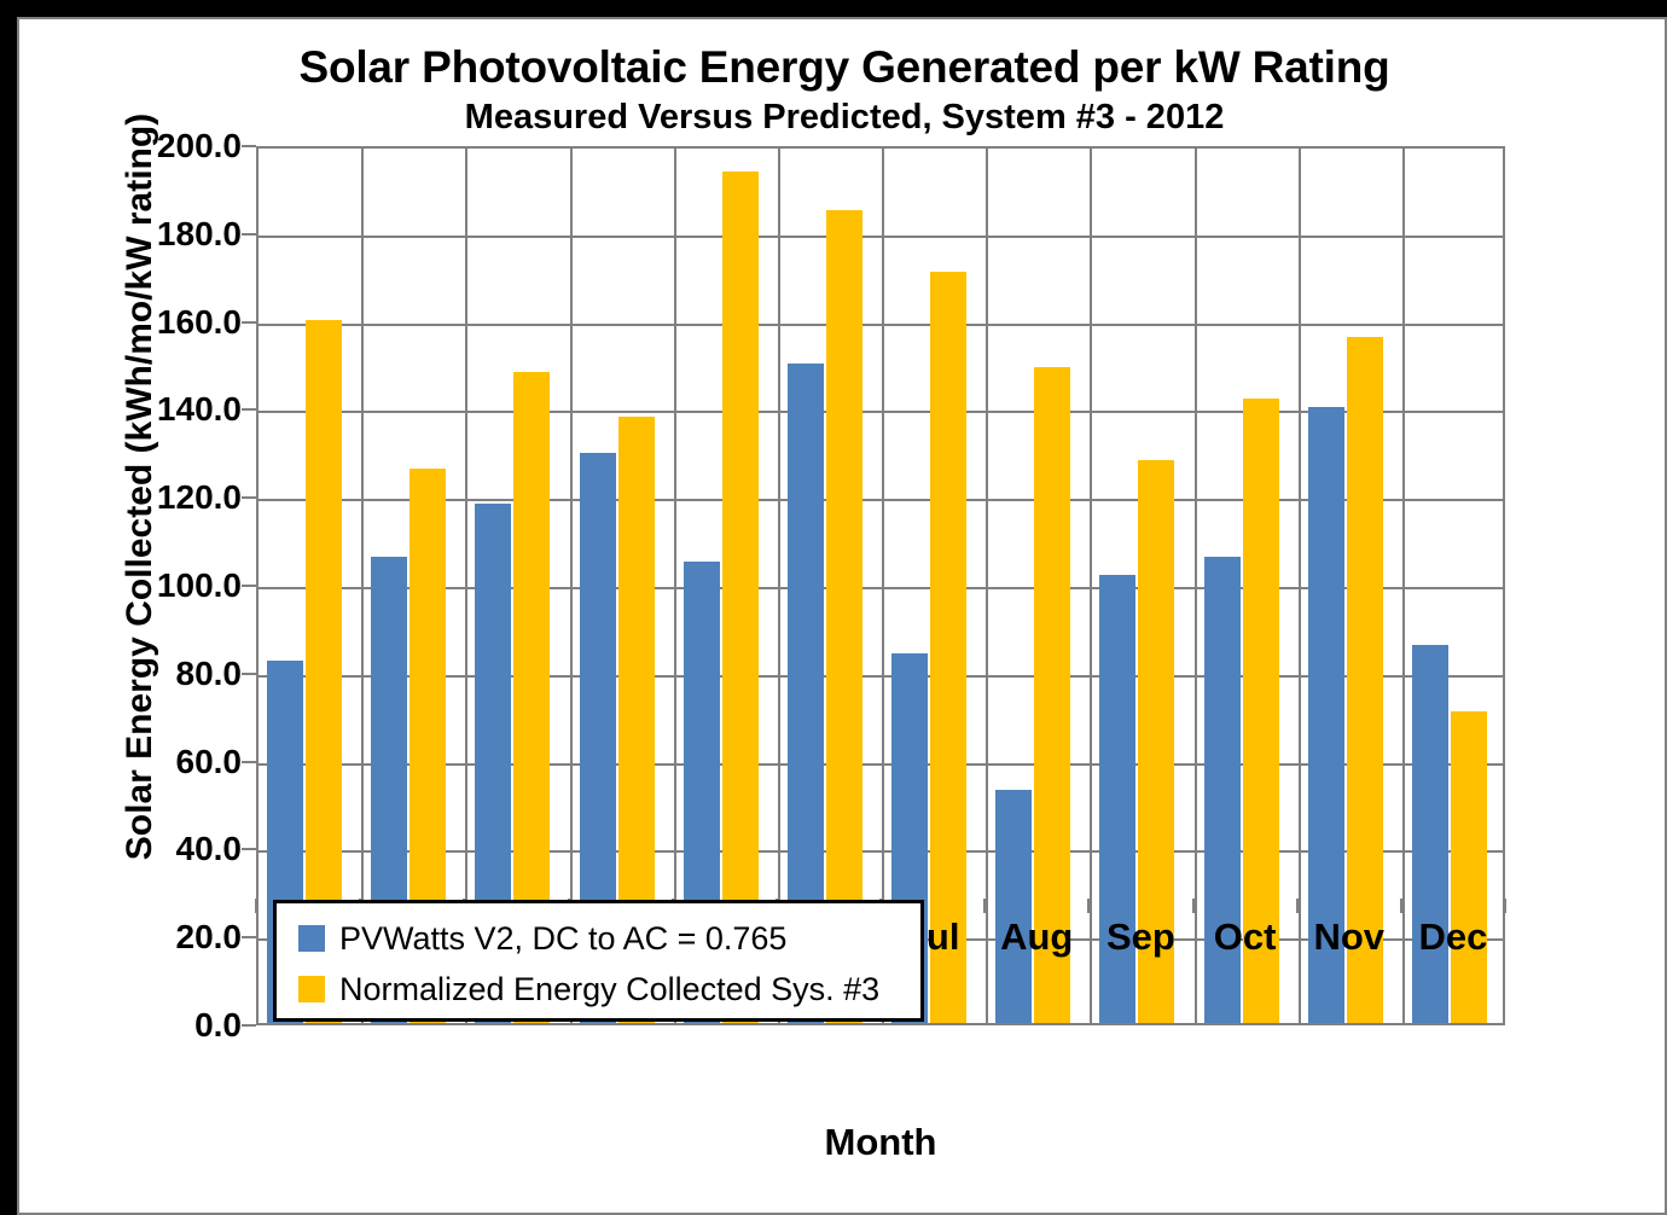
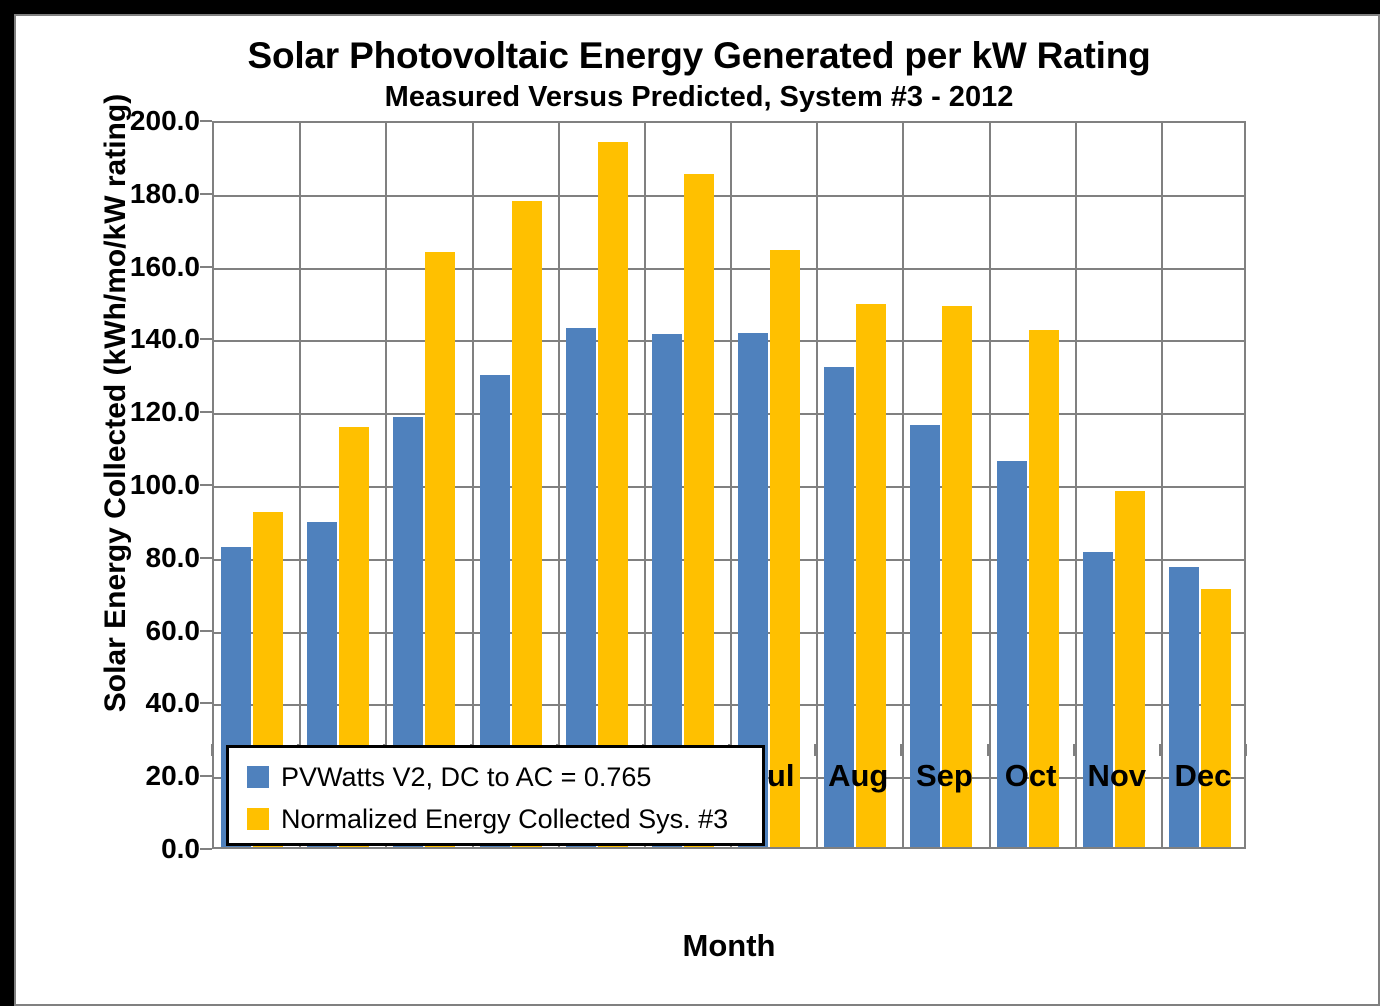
Normalized Energy Collected Sys. #3/Jan: 160 -> 92
PVWatts V2, DC to AC = 0.765/Feb: 106 -> 89
Normalized Energy Collected Sys. #3/Feb: 126 -> 115
Normalized Energy Collected Sys. #3/Mar: 148 -> 164
Normalized Energy Collected Sys. #3/Apr: 138 -> 178
PVWatts V2, DC to AC = 0.765/May: 105 -> 143
PVWatts V2, DC to AC = 0.765/Jun: 150 -> 141
PVWatts V2, DC to AC = 0.765/Jul: 84 -> 141
Normalized Energy Collected Sys. #3/Jul: 171 -> 164
PVWatts V2, DC to AC = 0.765/Aug: 53 -> 132
PVWatts V2, DC to AC = 0.765/Sep: 102 -> 116
Normalized Energy Collected Sys. #3/Sep: 128 -> 149
PVWatts V2, DC to AC = 0.765/Nov: 140 -> 81
Normalized Energy Collected Sys. #3/Nov: 156 -> 98
PVWatts V2, DC to AC = 0.765/Dec: 86 -> 77
